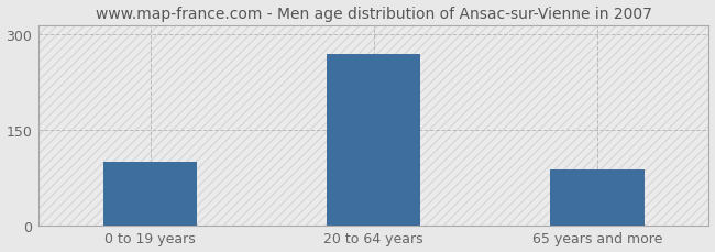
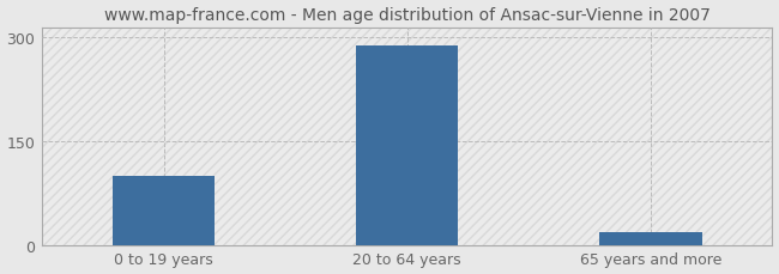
20 to 64 years: 270 -> 288
65 years and more: 88 -> 18
